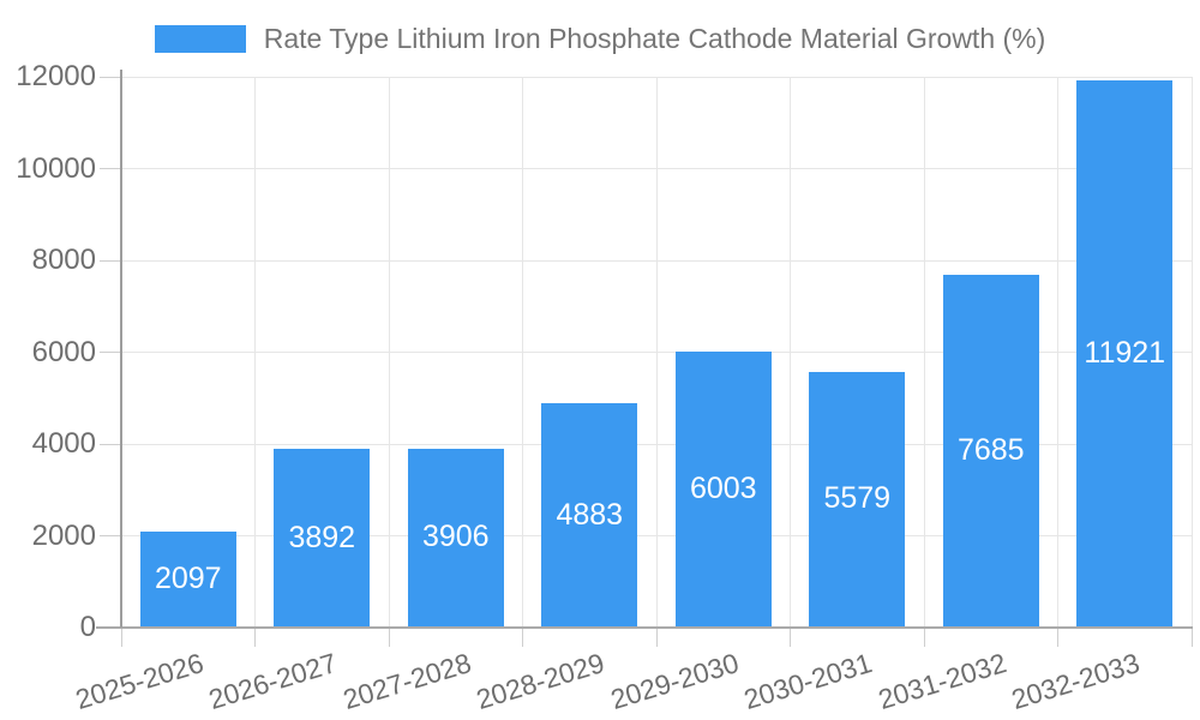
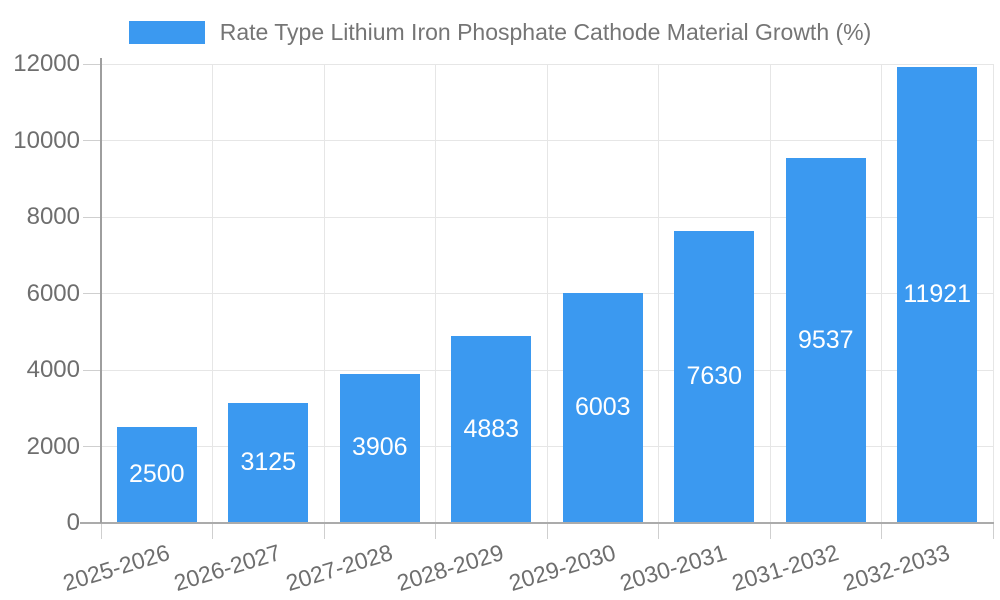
2025-2026: 2097 -> 2500
2026-2027: 3892 -> 3125
2030-2031: 5579 -> 7630
2031-2032: 7685 -> 9537
